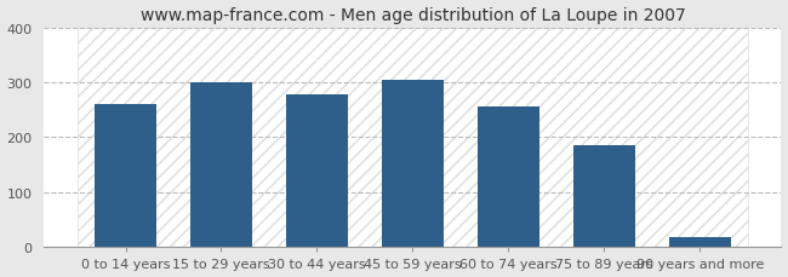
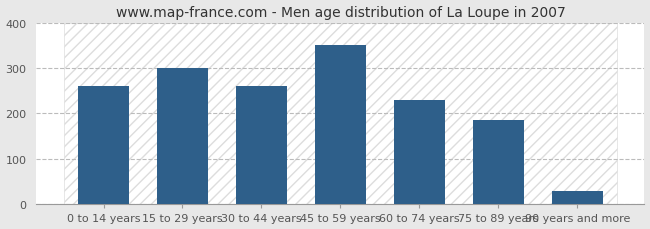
30 to 44 years: 279 -> 260
45 to 59 years: 305 -> 350
60 to 74 years: 255 -> 230
90 years and more: 18 -> 30
